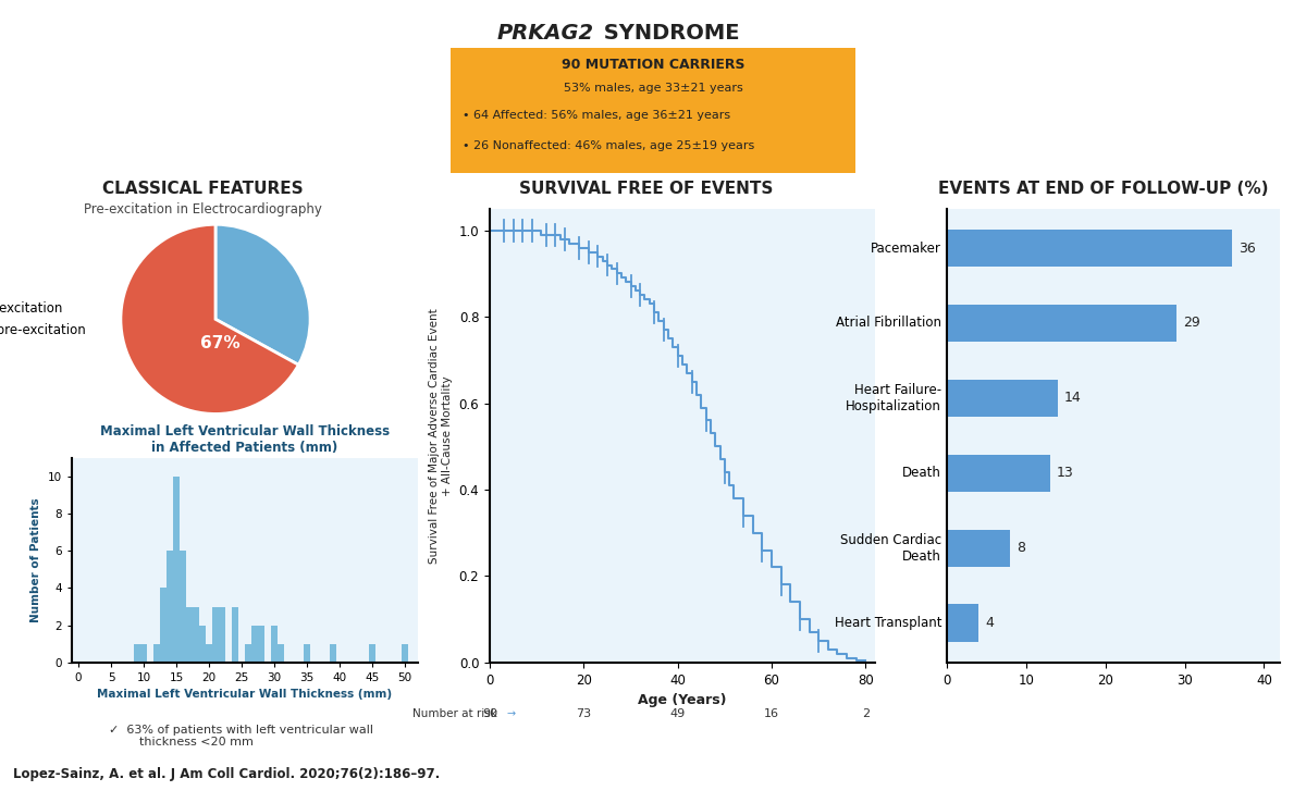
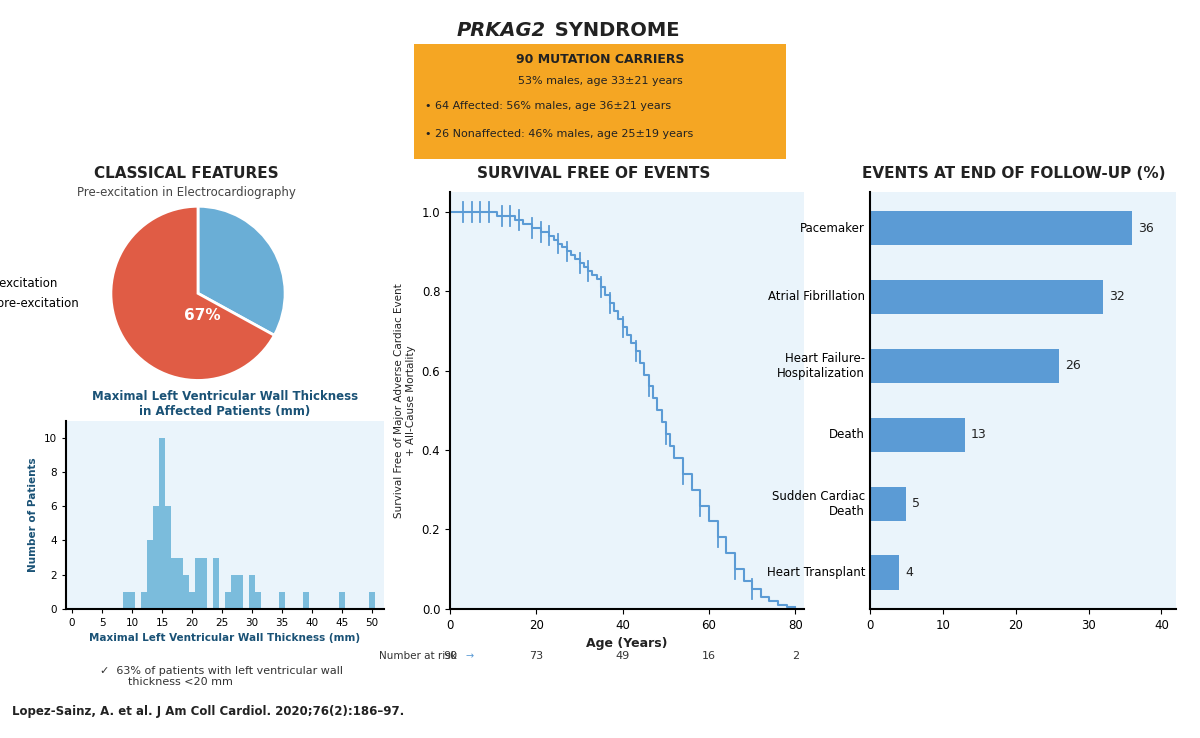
Atrial Fibrillation: 29 -> 32
Heart Failure- Hospitalization: 14 -> 26
Sudden Cardiac Death: 8 -> 5
